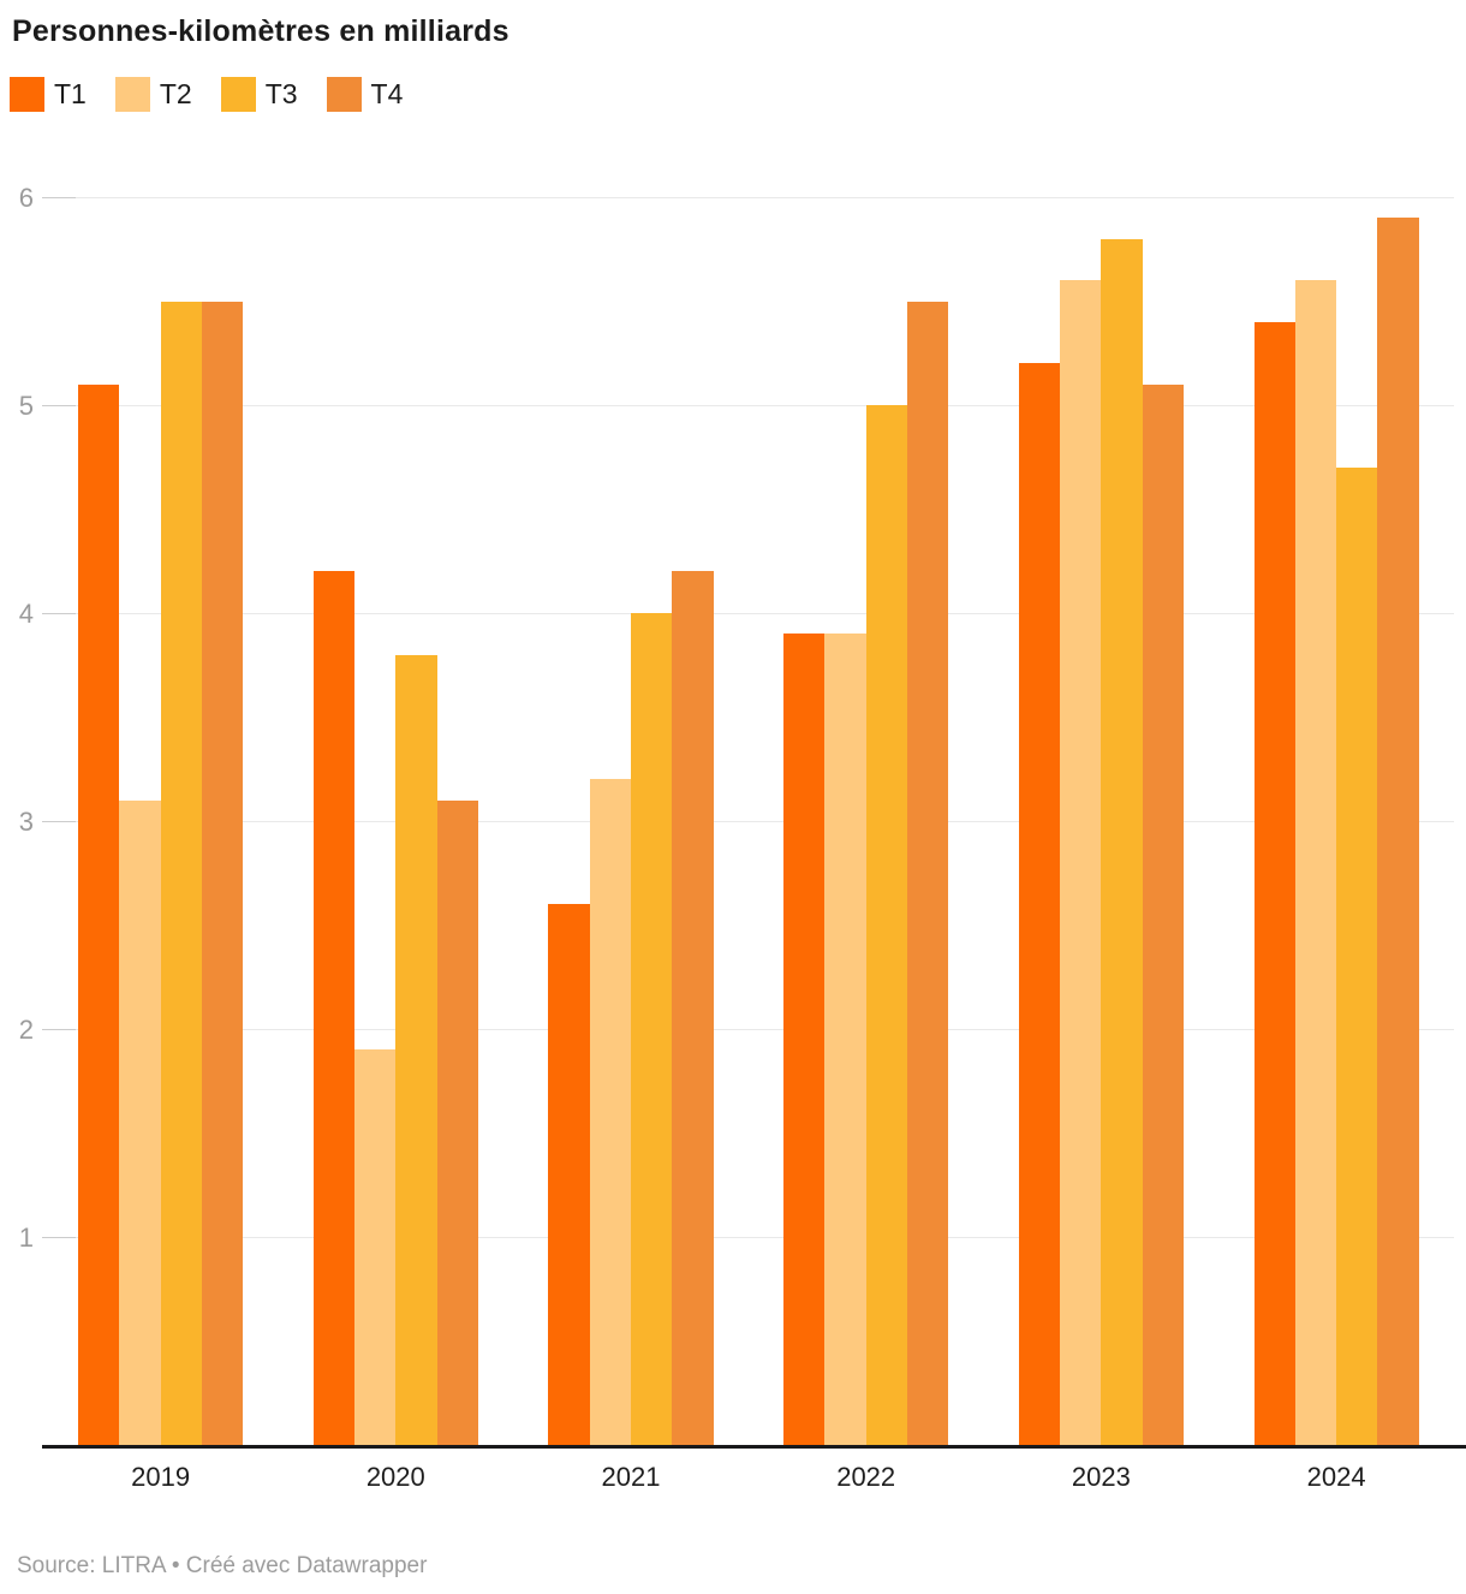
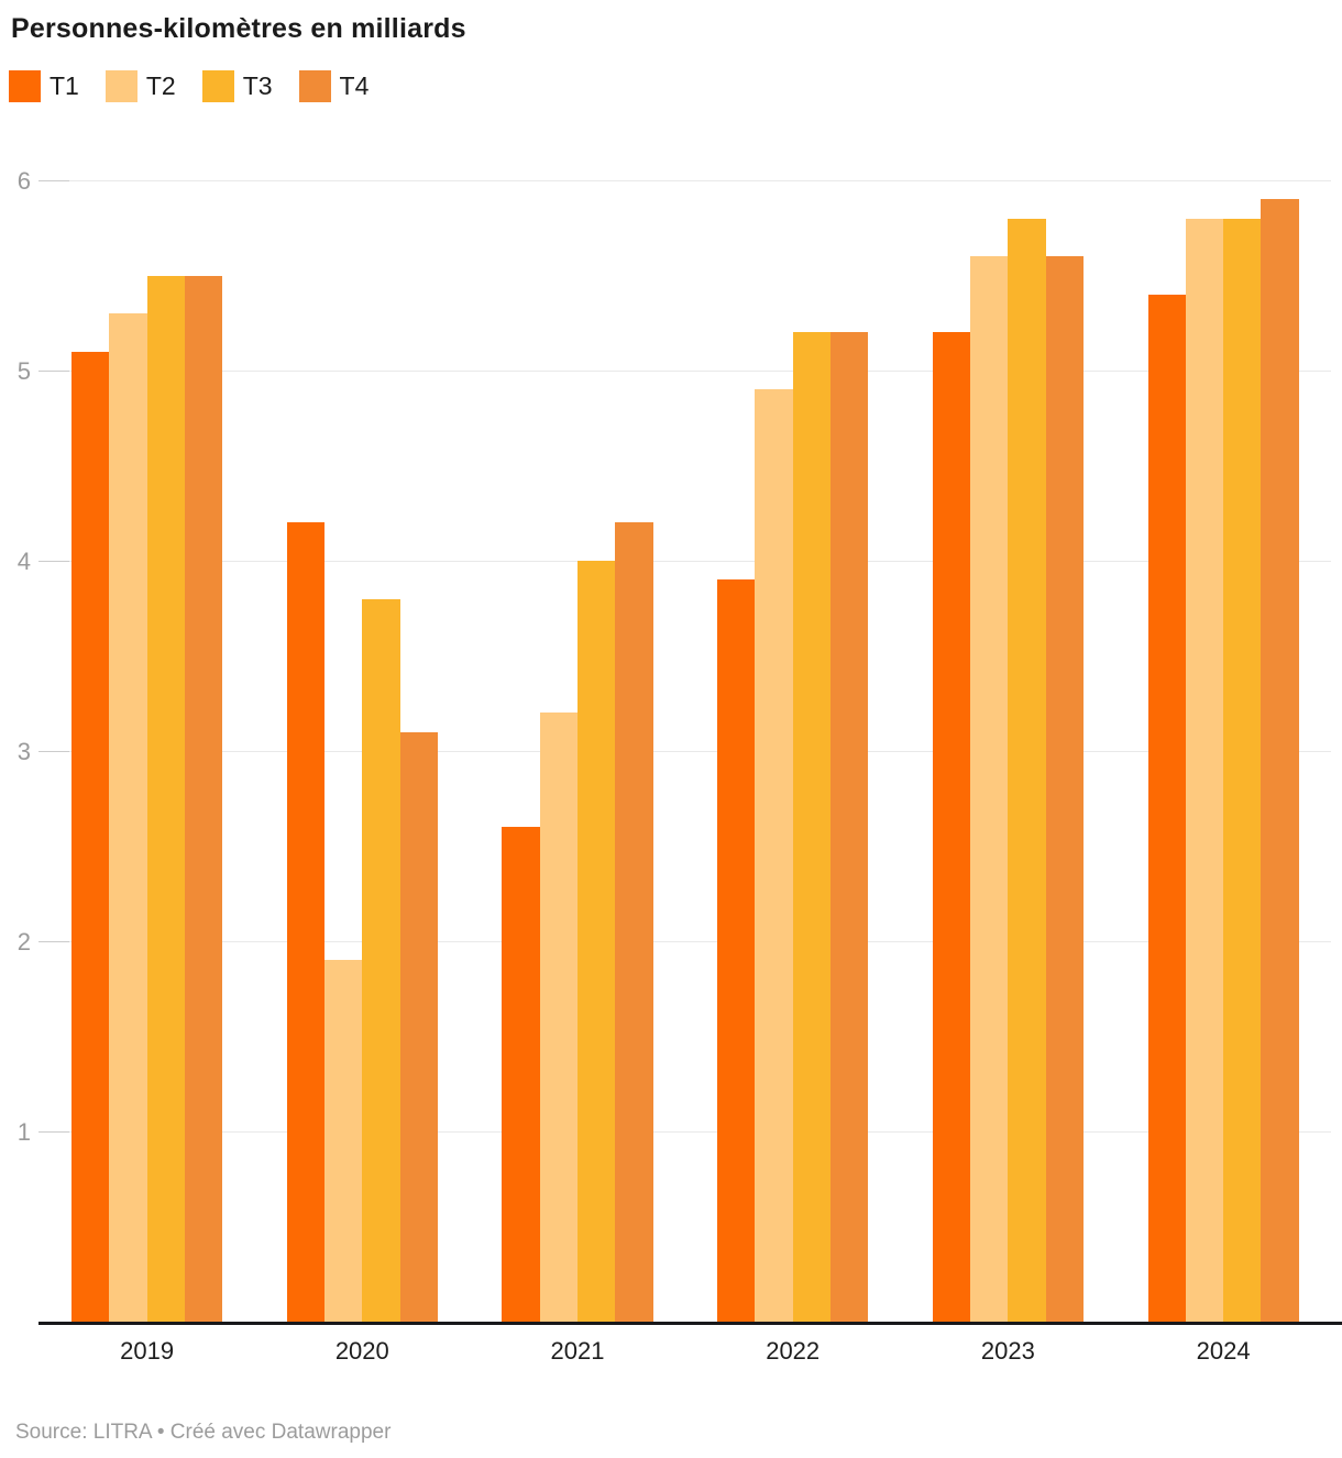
T2/2019: 3.1 -> 5.3
T2/2022: 3.9 -> 4.9
T3/2022: 5.0 -> 5.2
T4/2022: 5.5 -> 5.2
T4/2023: 5.1 -> 5.6
T2/2024: 5.6 -> 5.8
T3/2024: 4.7 -> 5.8
